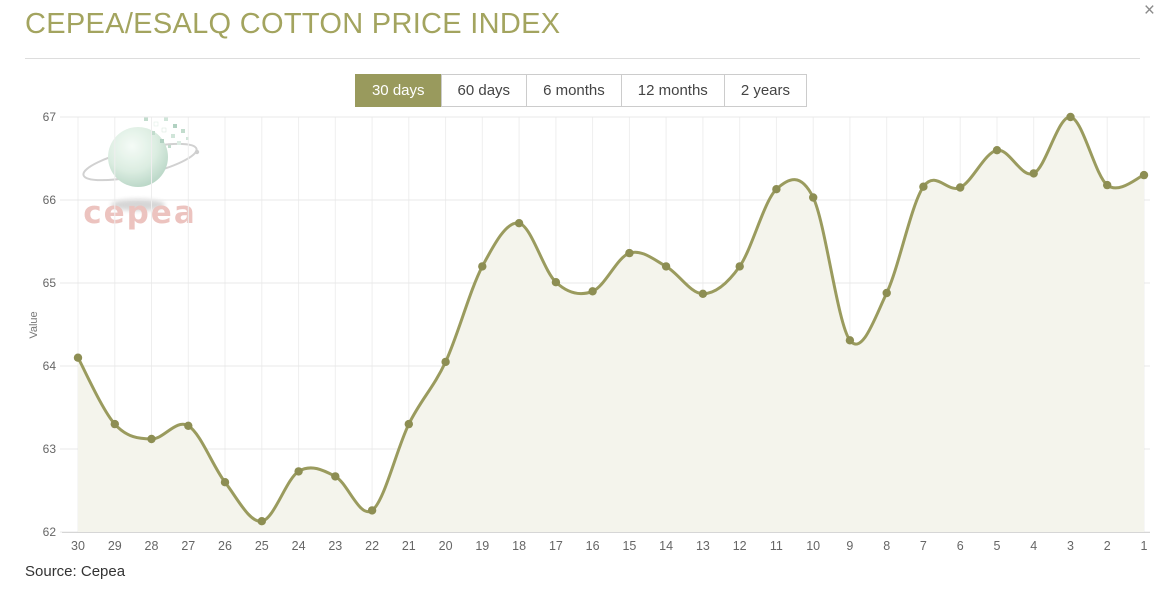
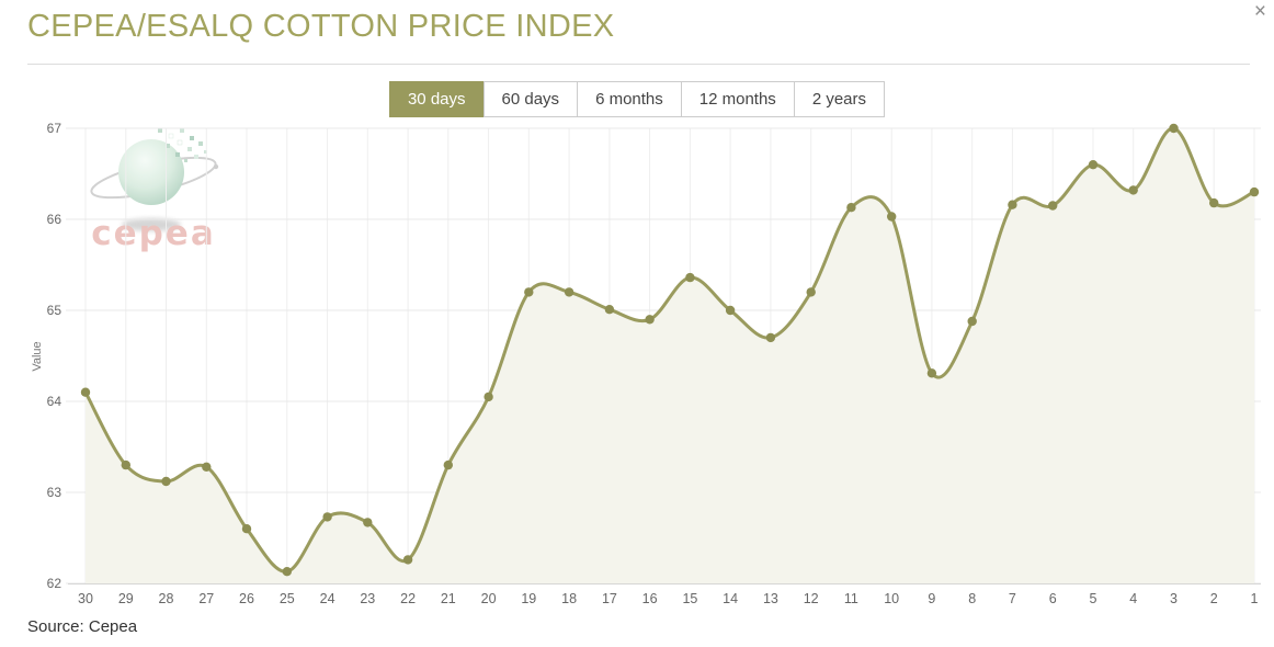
18: 65.7 -> 65.2
14: 65.2 -> 65.0
13: 64.9 -> 64.7
